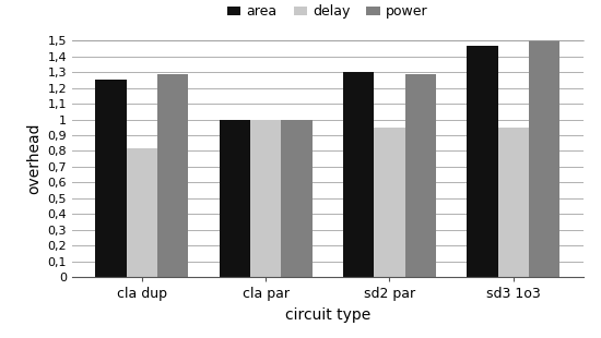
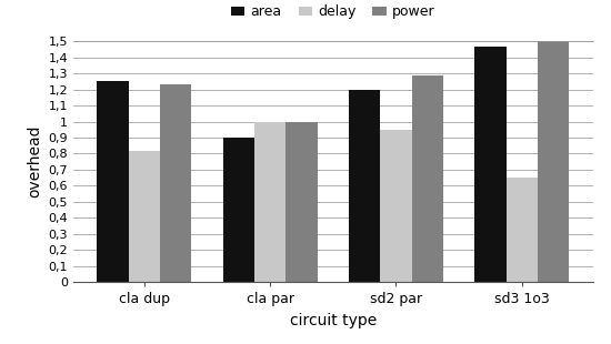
power/cla dup: 1,29 -> 1,23
area/cla par: 1,00 -> 0,90
area/sd2 par: 1,30 -> 1,20
delay/sd3 1o3: 0,95 -> 0,65
